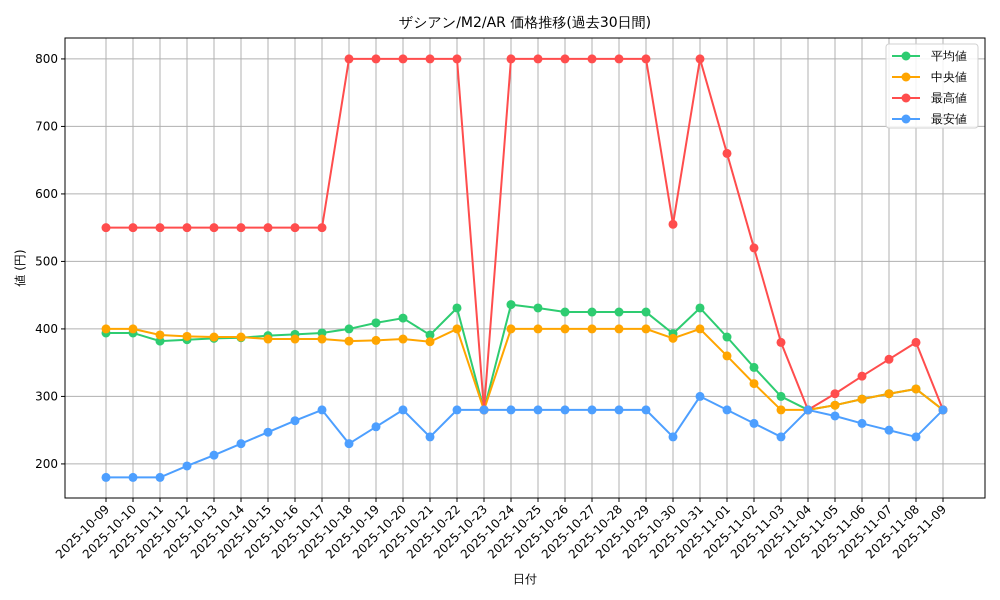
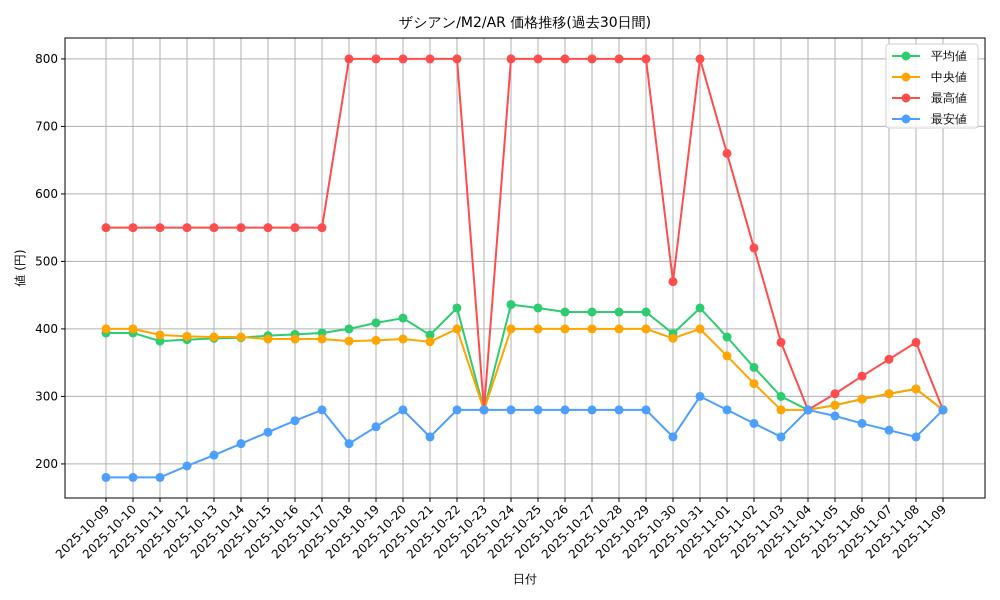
最高値/2025-10-30: 560 -> 470
